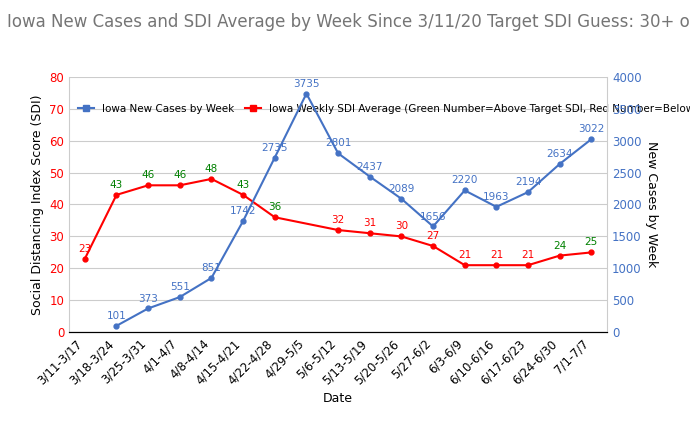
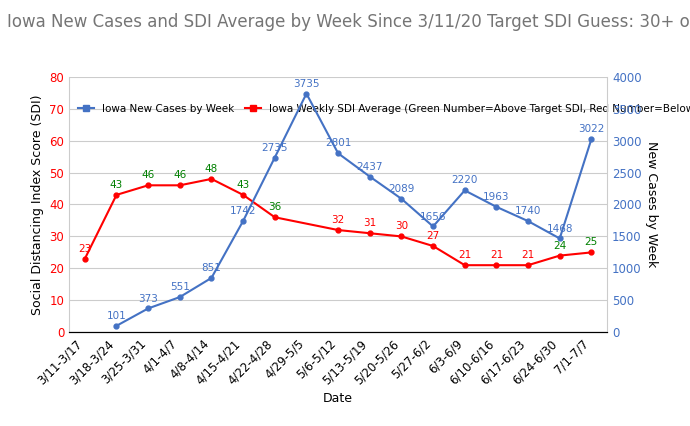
Iowa New Cases by Week/6/17-6/23: 2194 -> 1740
Iowa New Cases by Week/6/24-6/30: 2634 -> 1468
